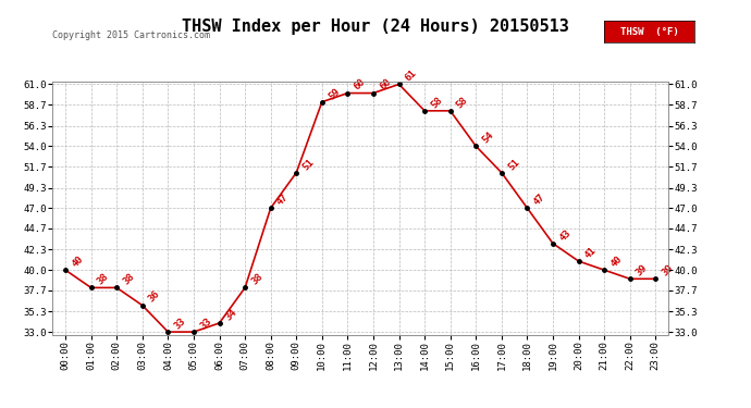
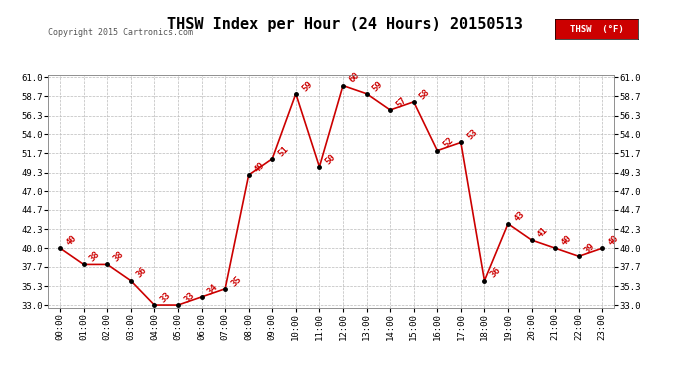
07:00: 38 -> 35
08:00: 47 -> 49
11:00: 60 -> 50
13:00: 61 -> 59
14:00: 58 -> 57
16:00: 54 -> 52
17:00: 51 -> 53
18:00: 47 -> 36
23:00: 39 -> 40
